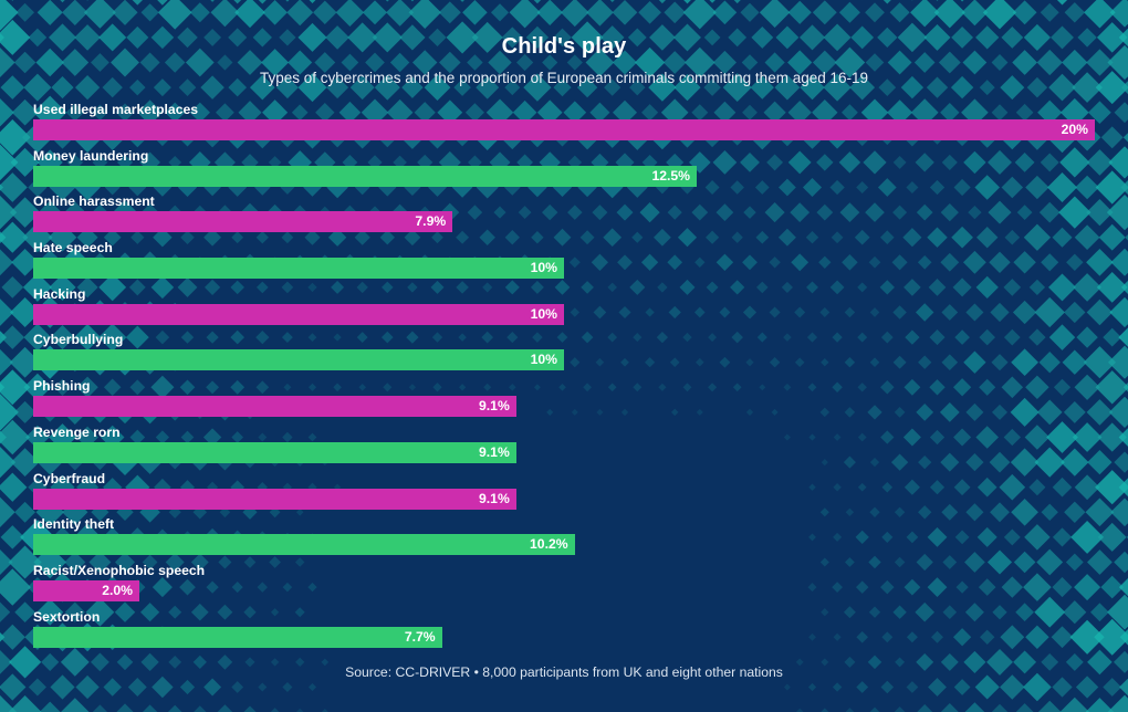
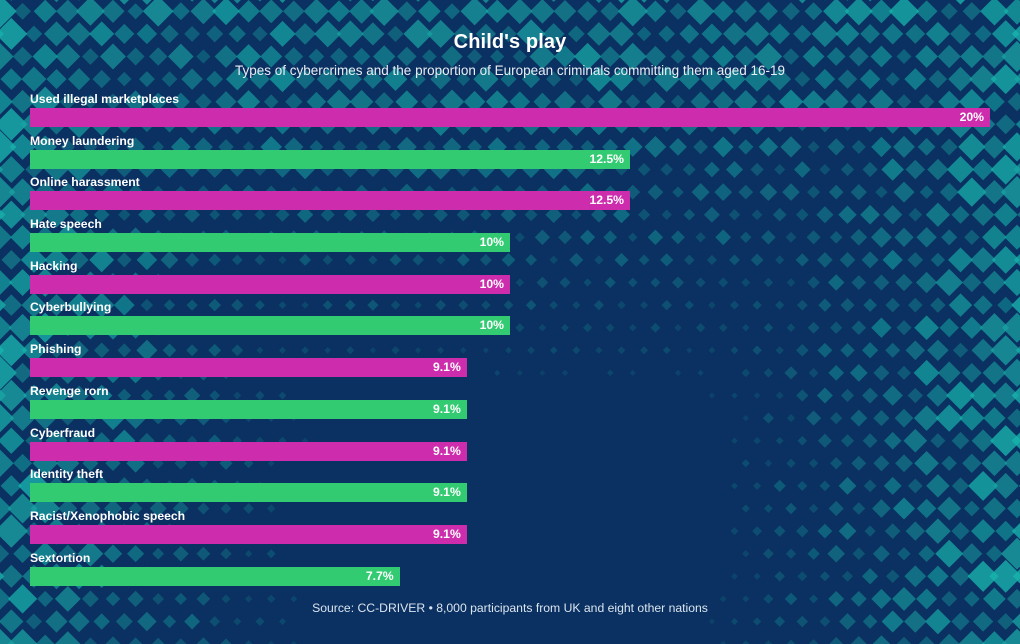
Online harassment: 7.9% -> 12.5%
Identity theft: 10.2% -> 9.1%
Racist/Xenophobic speech: 2.0% -> 9.1%
